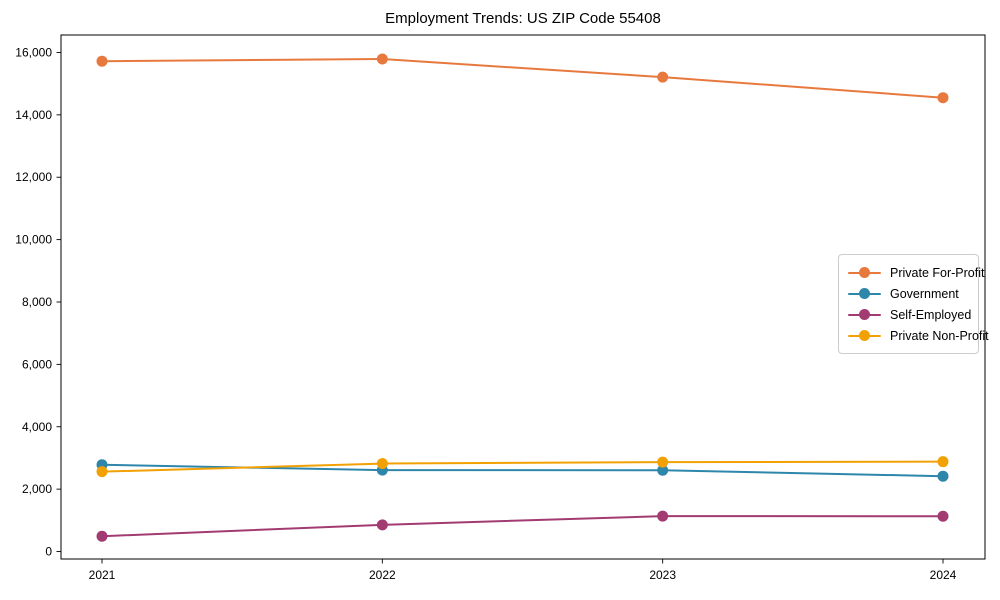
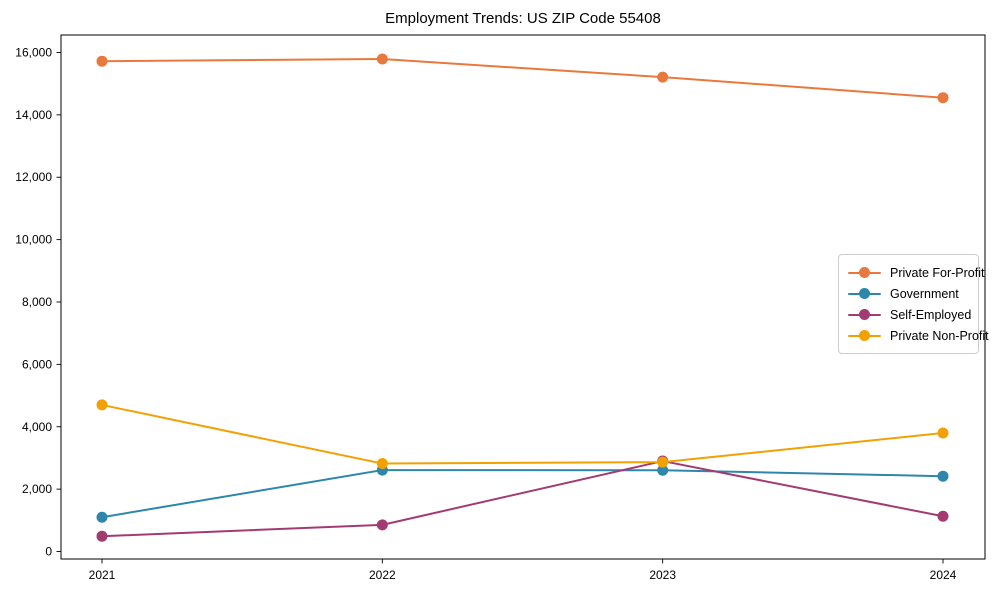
Government/2021: 2800 -> 1100
Private Non-Profit/2021: 2600 -> 4700
Self-Employed/2023: 1100 -> 2900
Private Non-Profit/2024: 2900 -> 3800
